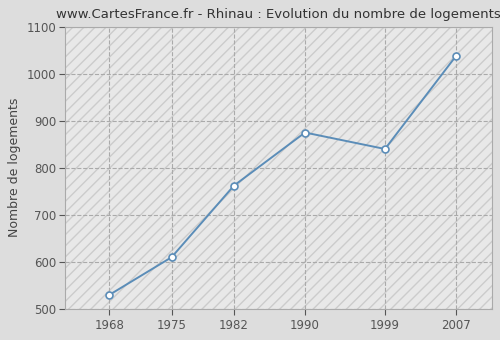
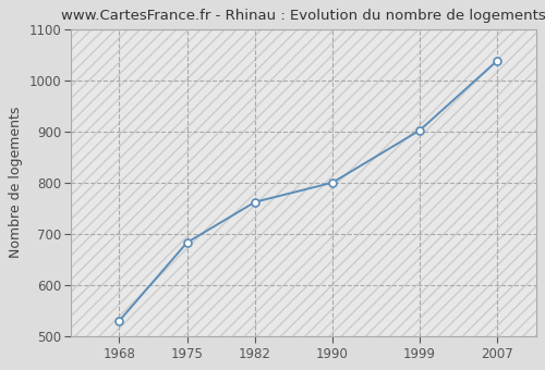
1975: 610 -> 683
1990: 875 -> 800
1999: 840 -> 902
